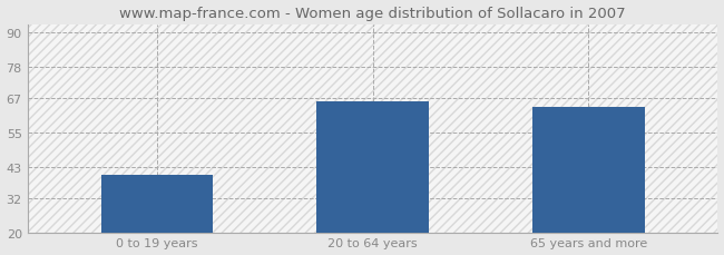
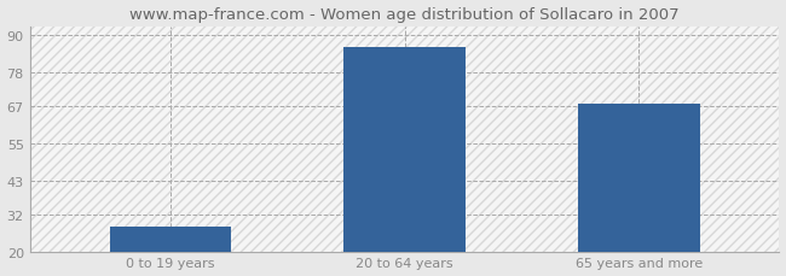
0 to 19 years: 40 -> 28
20 to 64 years: 66 -> 86
65 years and more: 64 -> 68
